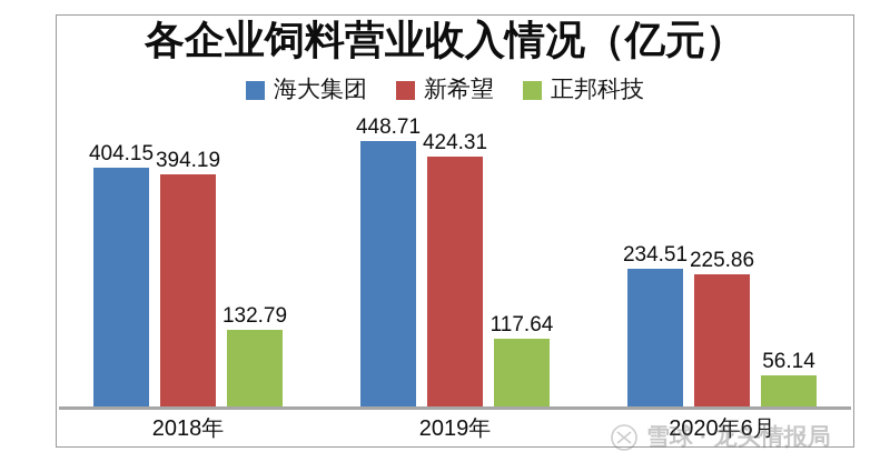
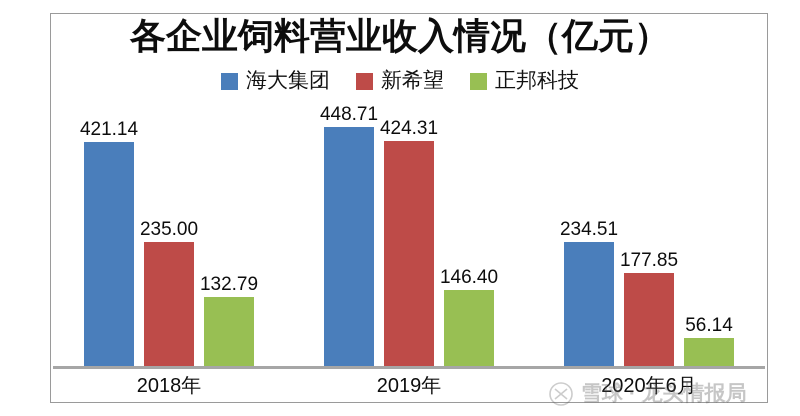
海大集团/2018年: 404.15 -> 421.14
新希望/2018年: 394.19 -> 235.00
正邦科技/2019年: 117.64 -> 146.40
新希望/2020年6月: 225.86 -> 177.85
